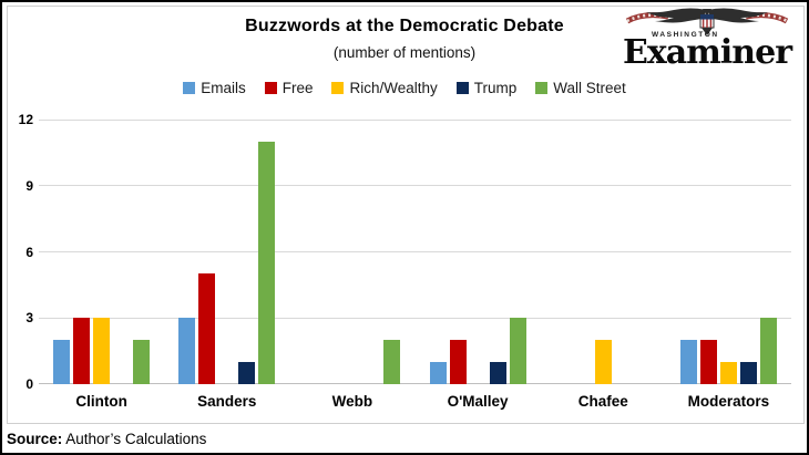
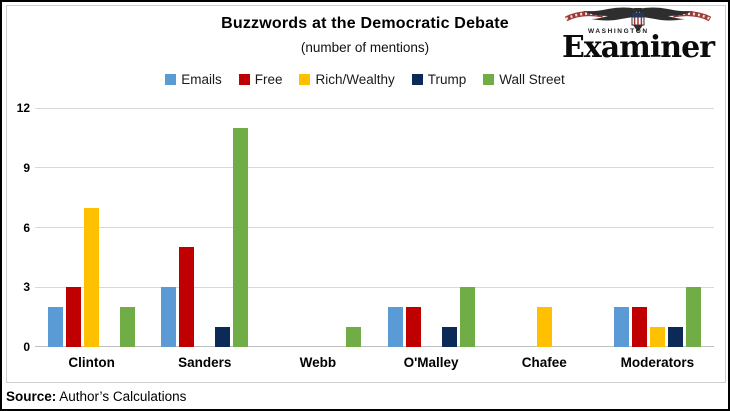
Rich/Wealthy/Clinton: 3 -> 7
Wall Street/Webb: 2 -> 1
Emails/O'Malley: 1 -> 2
